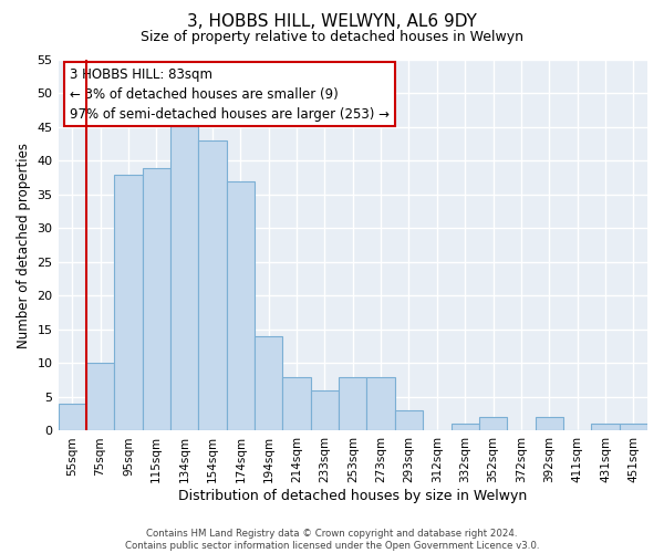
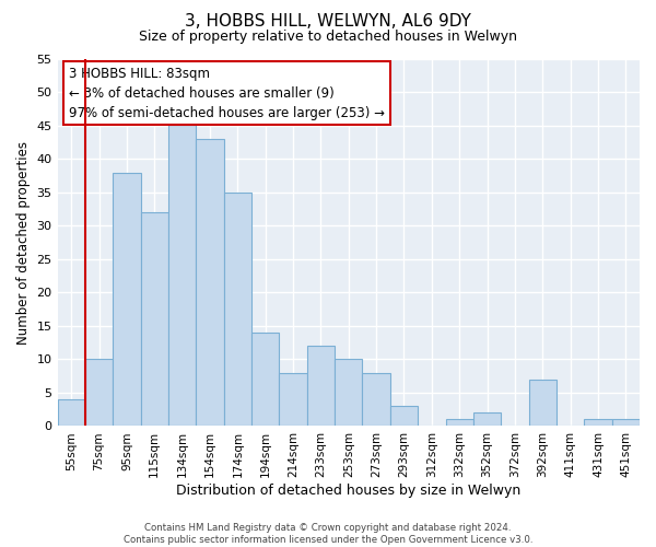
115sqm: 39 -> 32
174sqm: 37 -> 35
233sqm: 6 -> 12
253sqm: 8 -> 10
392sqm: 2 -> 7
